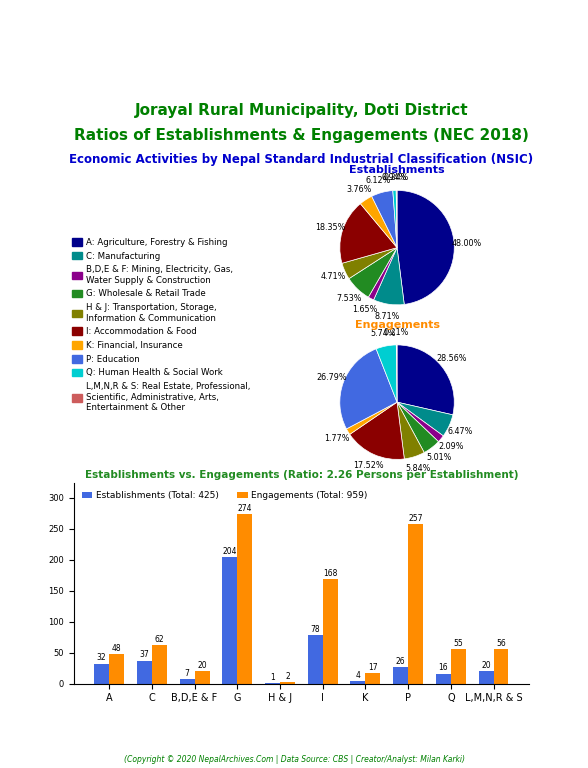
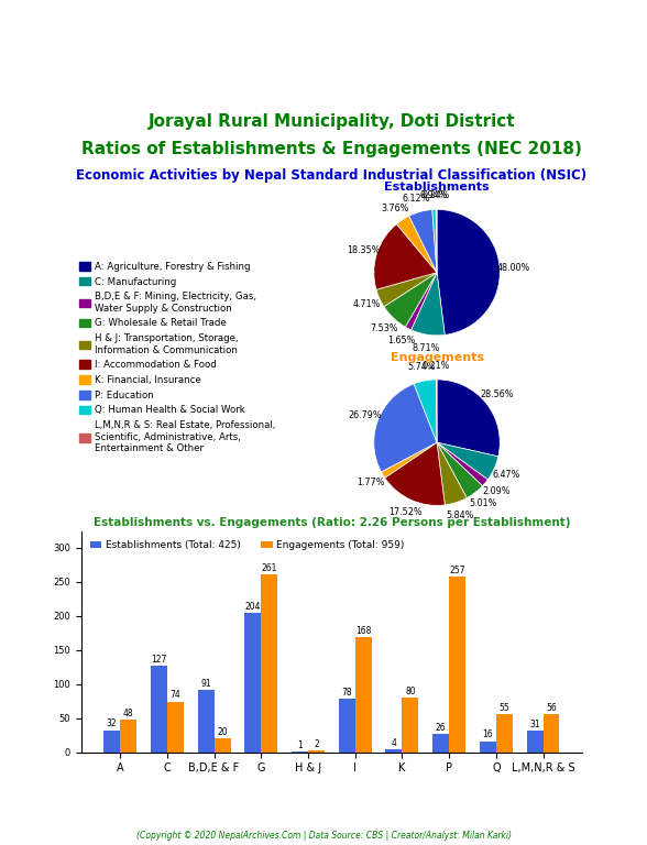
Establishments (Total: 425)/C: 37 -> 127
Engagements (Total: 959)/C: 62 -> 74
Establishments (Total: 425)/B,D,E & F: 7 -> 91
Engagements (Total: 959)/G: 274 -> 261
Engagements (Total: 959)/K: 17 -> 80
Establishments (Total: 425)/L,M,N,R & S: 20 -> 31
